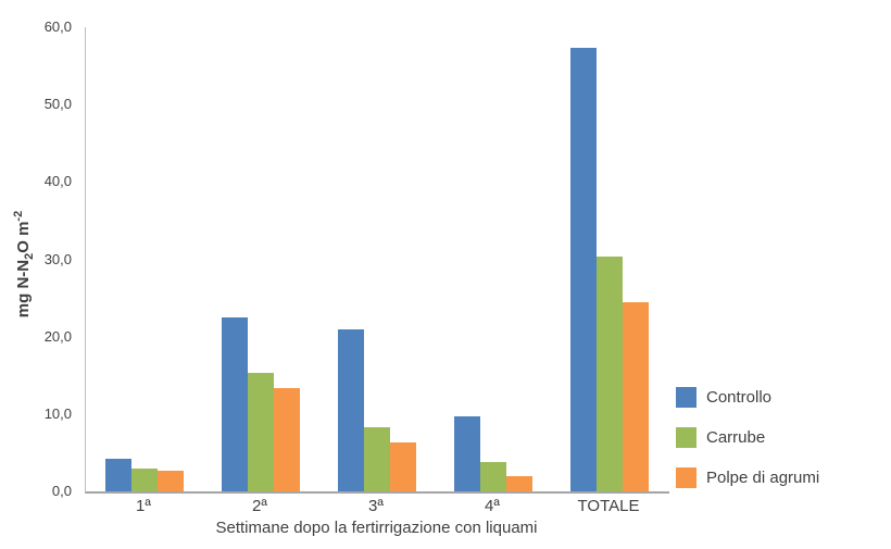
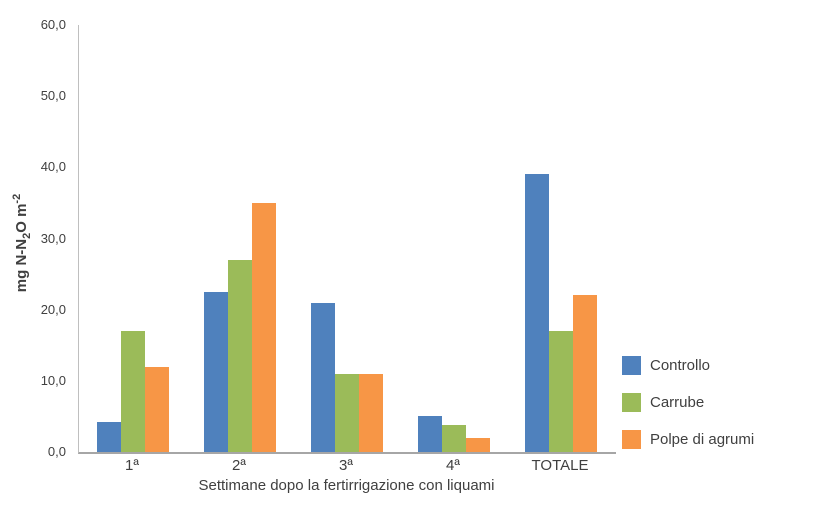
Carrube/1ª: 3 -> 17
Polpe di agrumi/1ª: 3 -> 12
Carrube/2ª: 15 -> 27
Polpe di agrumi/2ª: 13 -> 35
Carrube/3ª: 8 -> 11
Polpe di agrumi/3ª: 6 -> 11
Controllo/4ª: 10 -> 5
Controllo/TOTALE: 57 -> 39
Carrube/TOTALE: 30 -> 17
Polpe di agrumi/TOTALE: 24 -> 22
